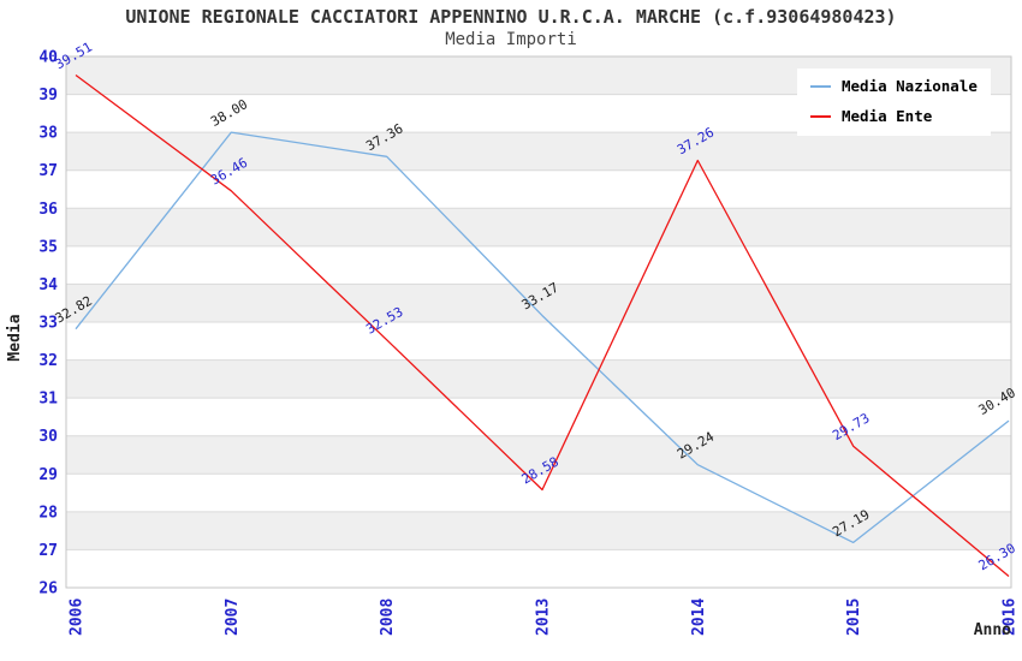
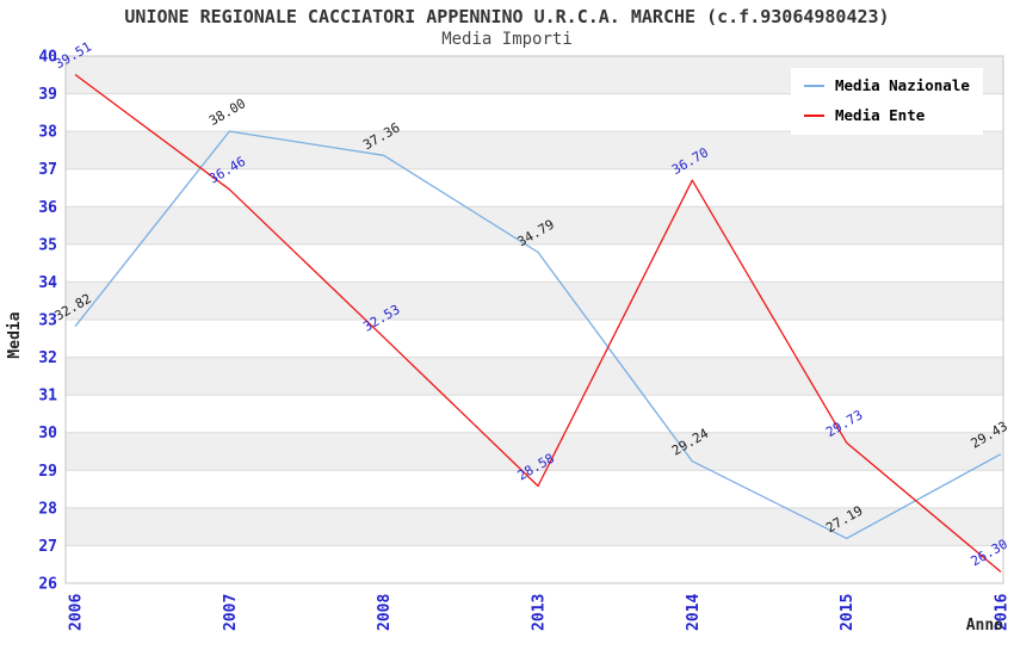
Media Nazionale/2013: 33.17 -> 34.79
Media Ente/2014: 37.26 -> 36.70
Media Nazionale/2016: 30.40 -> 29.43
